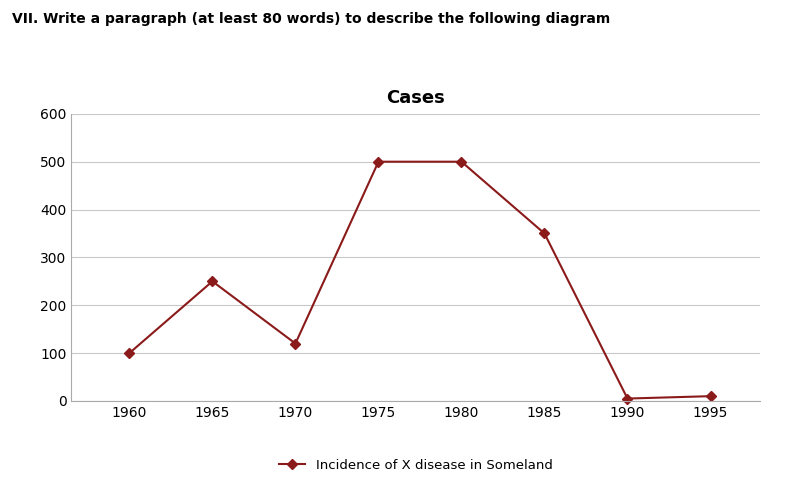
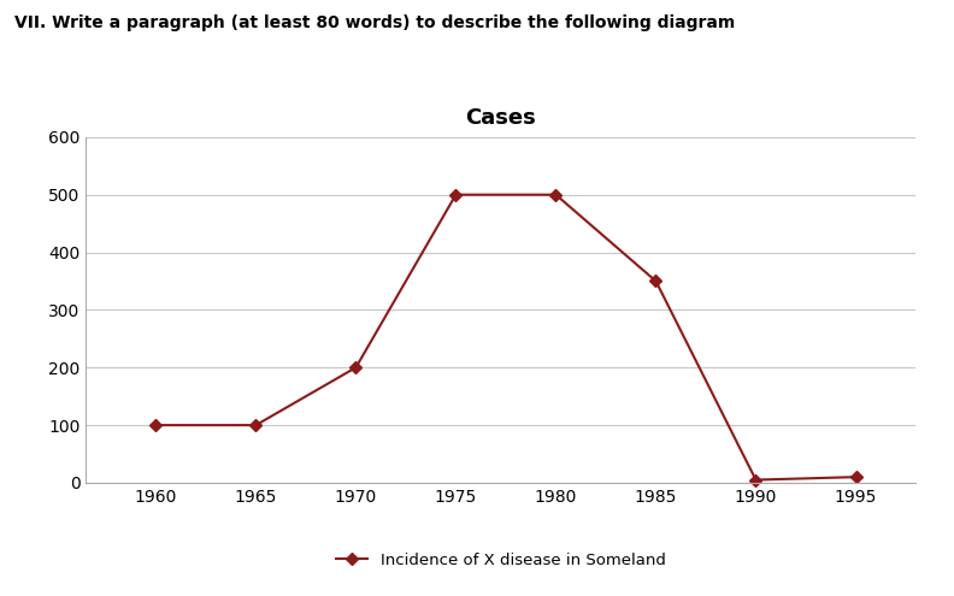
1965: 250 -> 100
1970: 120 -> 200
